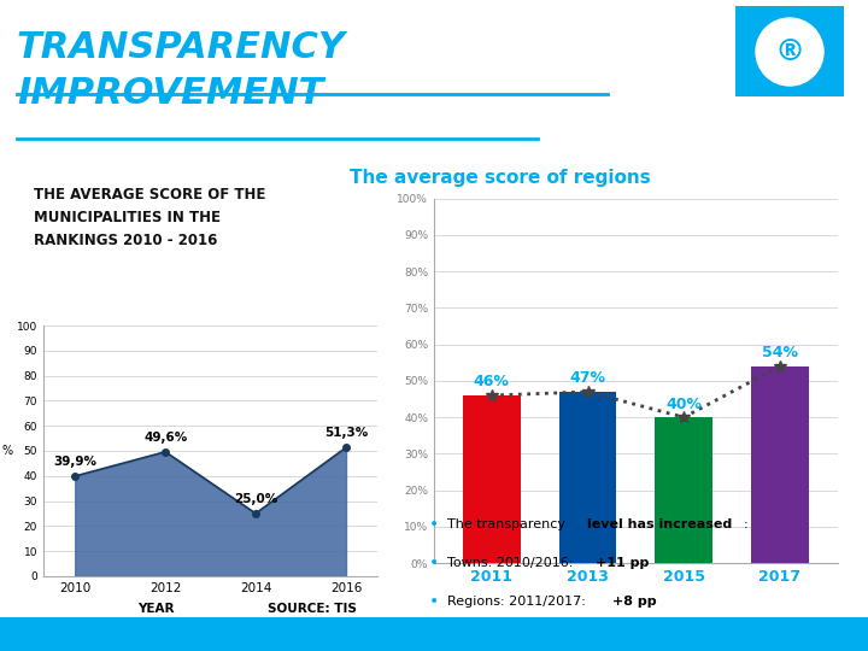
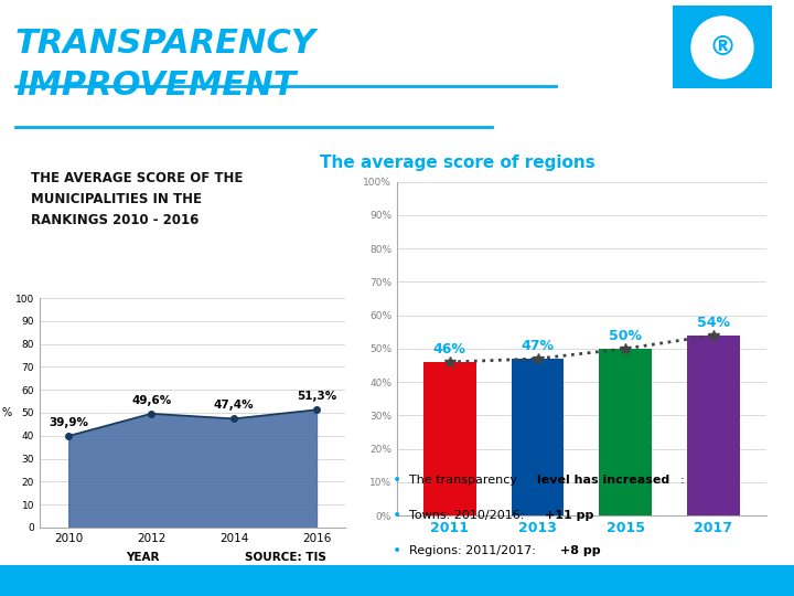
2015: 40% -> 50%
2014: 25,0% -> 47,4%
